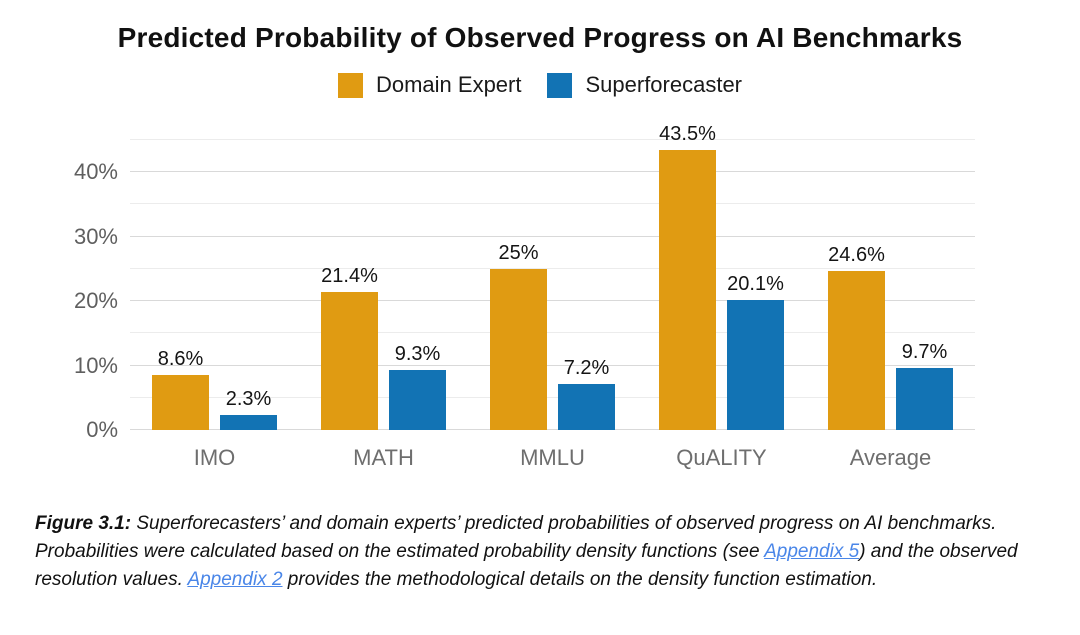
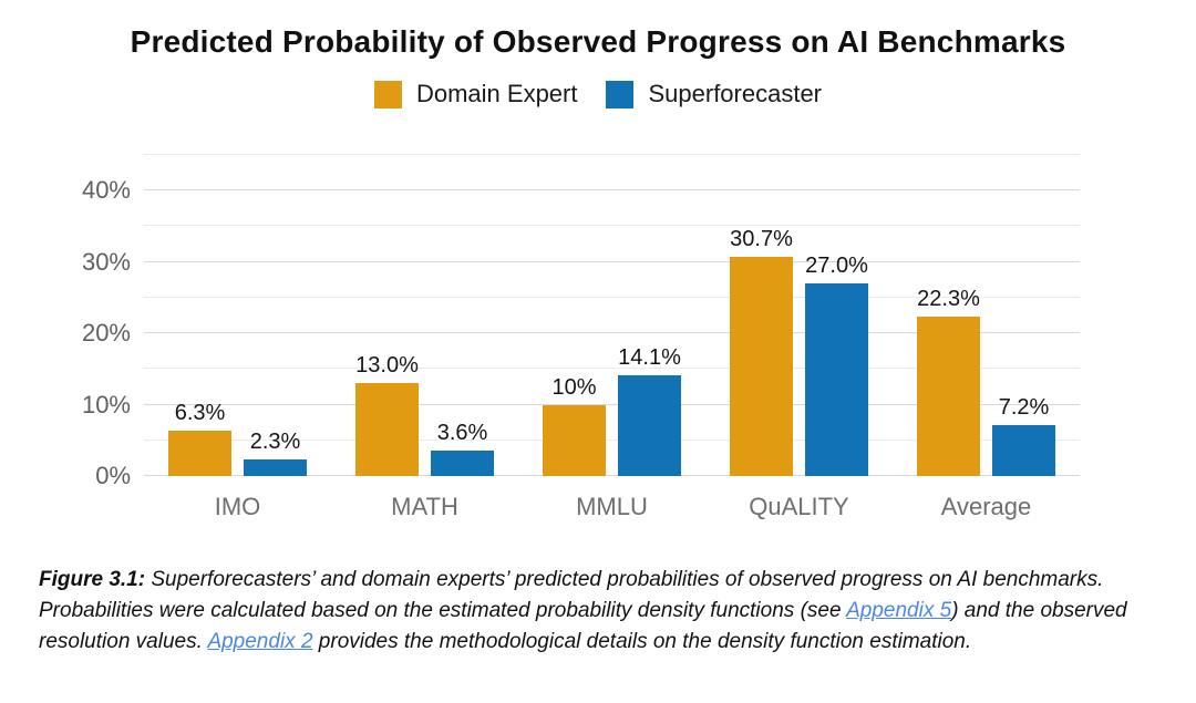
Domain Expert/IMO: 8.6% -> 6.3%
Domain Expert/MATH: 21.4% -> 13.0%
Superforecaster/MATH: 9.3% -> 3.6%
Domain Expert/MMLU: 25% -> 10%
Superforecaster/MMLU: 7.2% -> 14.1%
Domain Expert/QuALITY: 43.5% -> 30.7%
Superforecaster/QuALITY: 20.1% -> 27.0%
Domain Expert/Average: 24.6% -> 22.3%
Superforecaster/Average: 9.7% -> 7.2%
